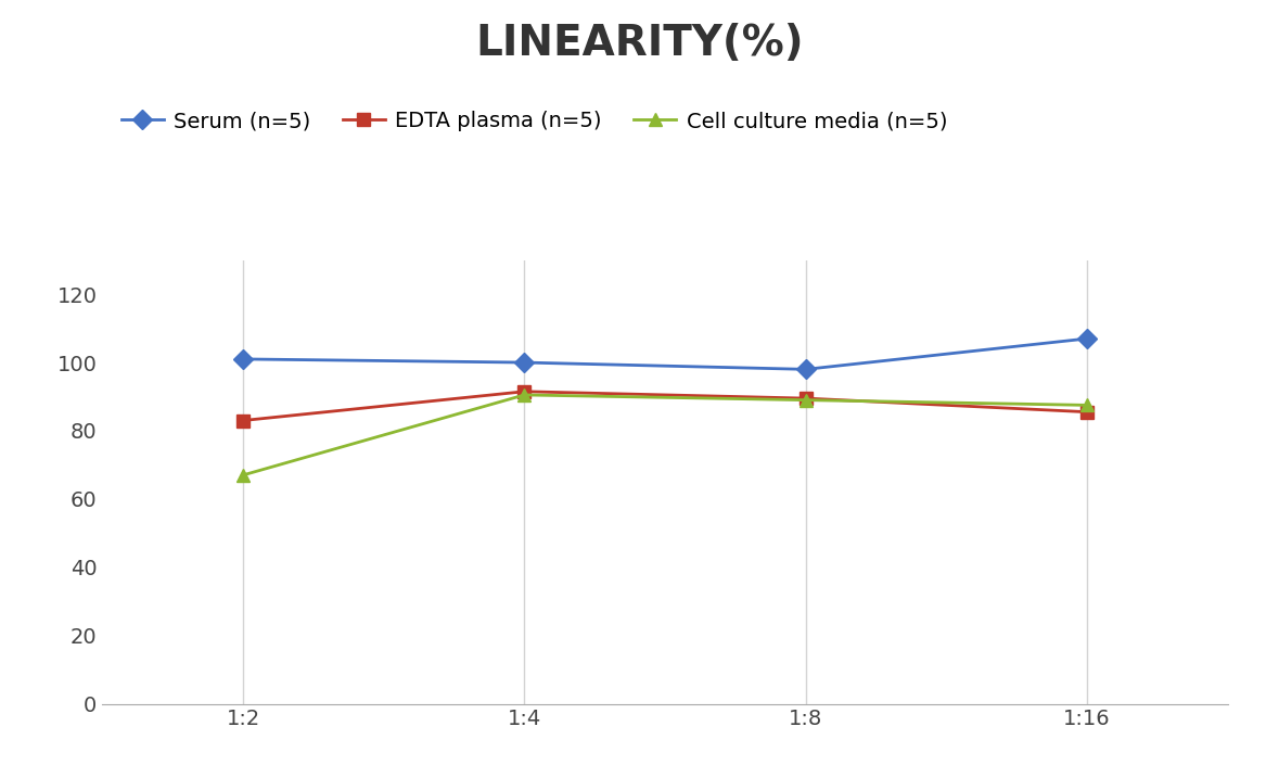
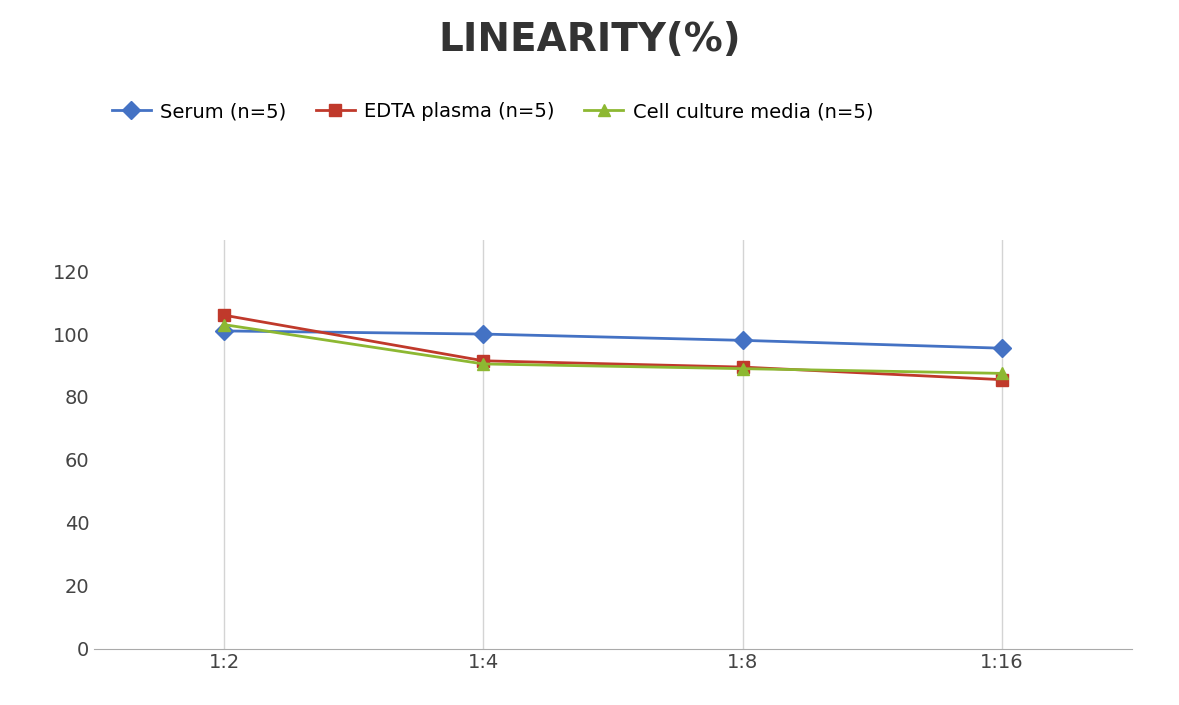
EDTA plasma (n=5)/1:2: 83.0 -> 106.0
Cell culture media (n=5)/1:2: 67.0 -> 103.0
Serum (n=5)/1:16: 107.0 -> 95.5
